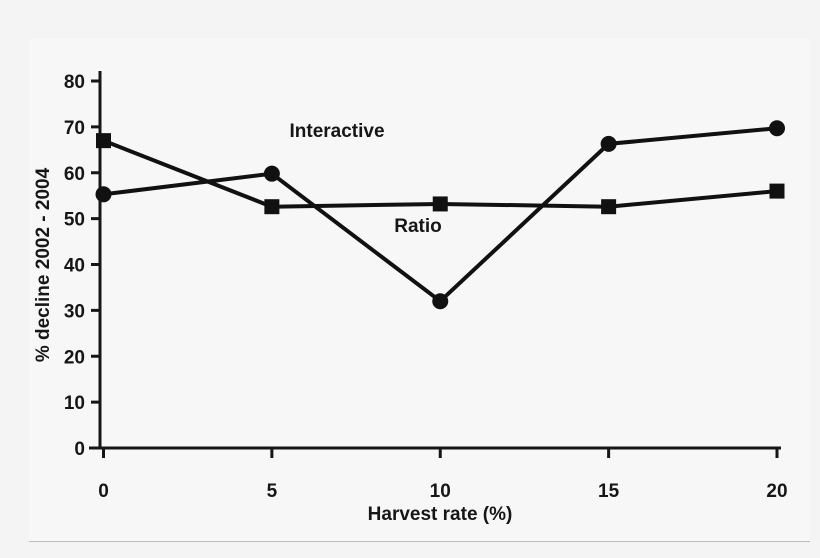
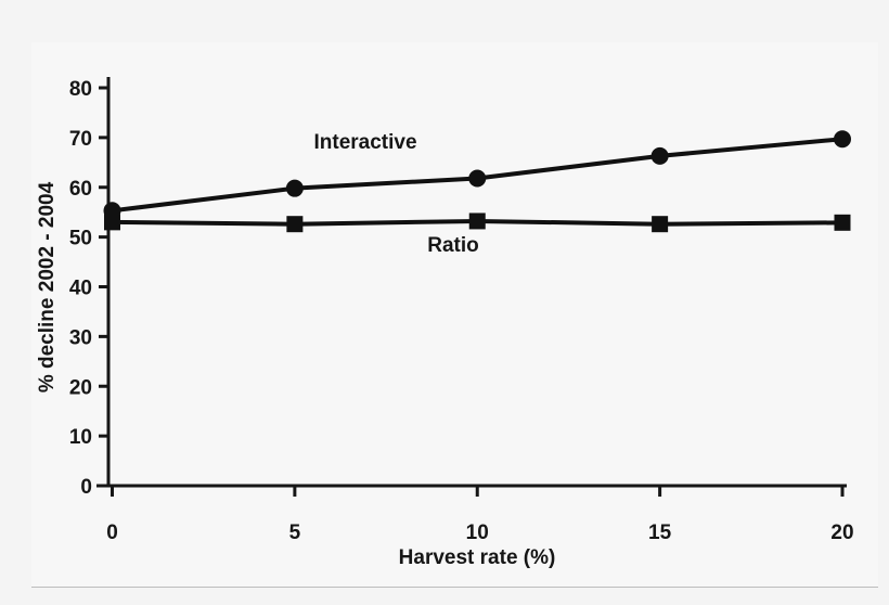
Ratio/0: 67 -> 53
Interactive/10: 32 -> 62
Ratio/20: 56 -> 53
